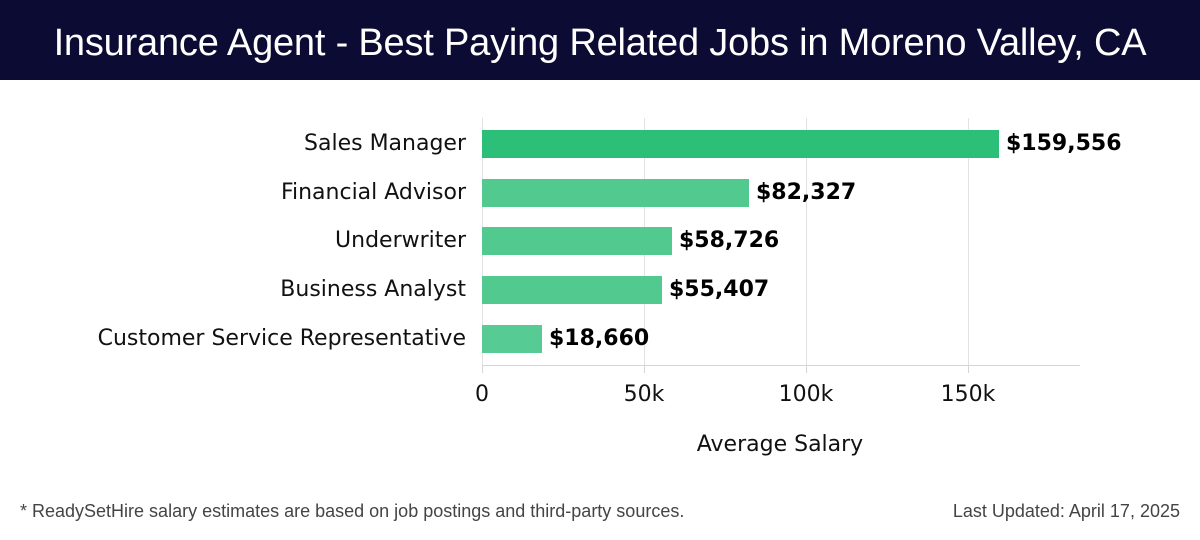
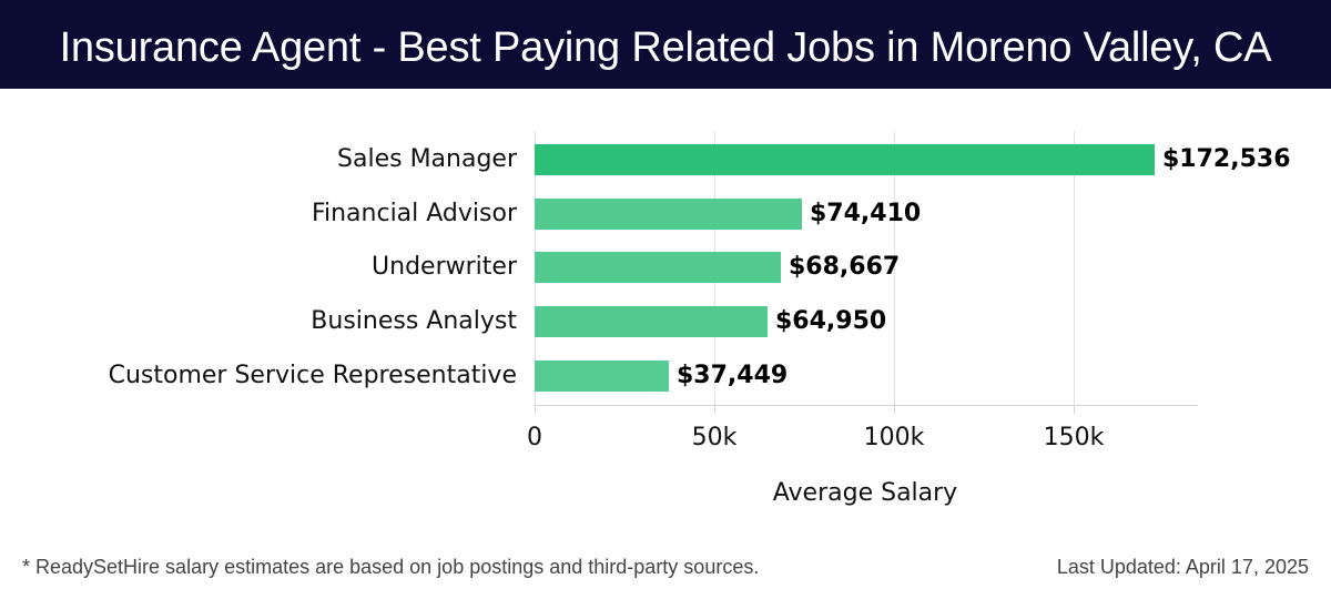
Sales Manager: $159,556 -> $172,536
Financial Advisor: $82,327 -> $74,410
Underwriter: $58,726 -> $68,667
Business Analyst: $55,407 -> $64,950
Customer Service Representative: $18,660 -> $37,449
